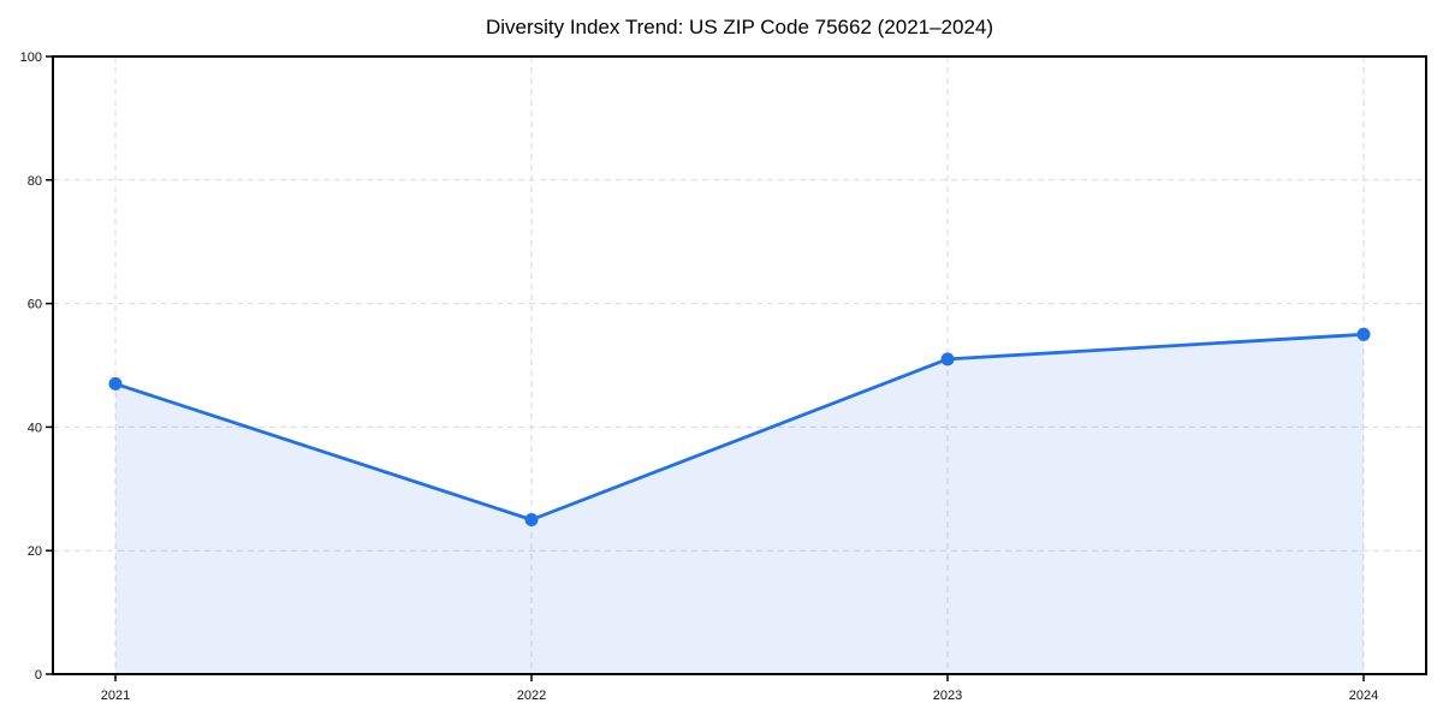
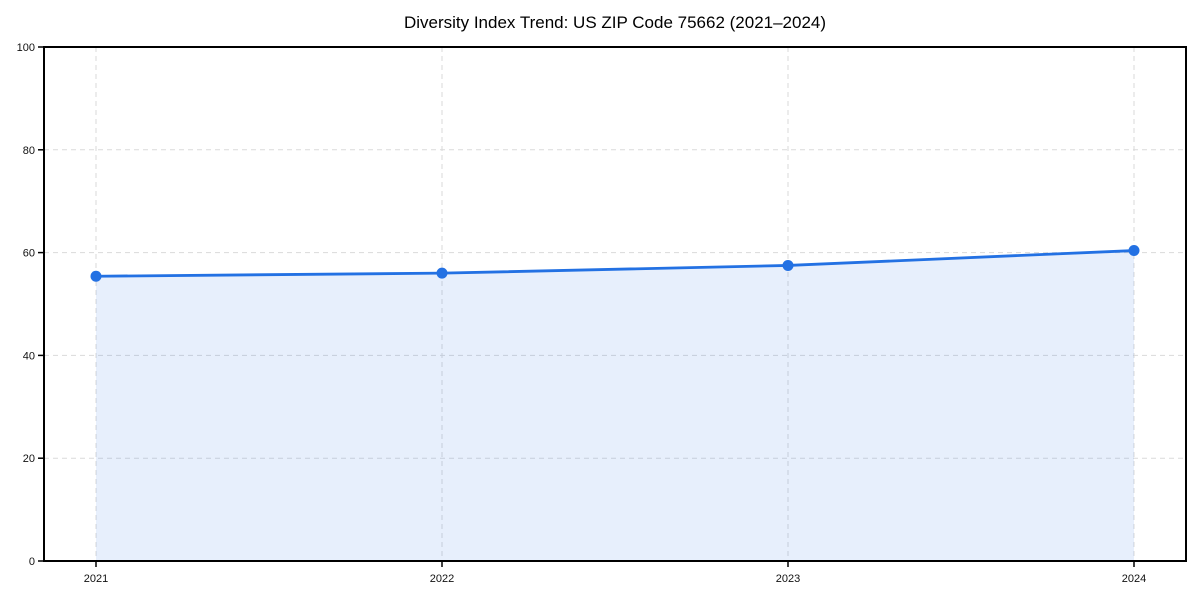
2021: 47 -> 55
2022: 25 -> 56
2023: 51 -> 58
2024: 55 -> 60
